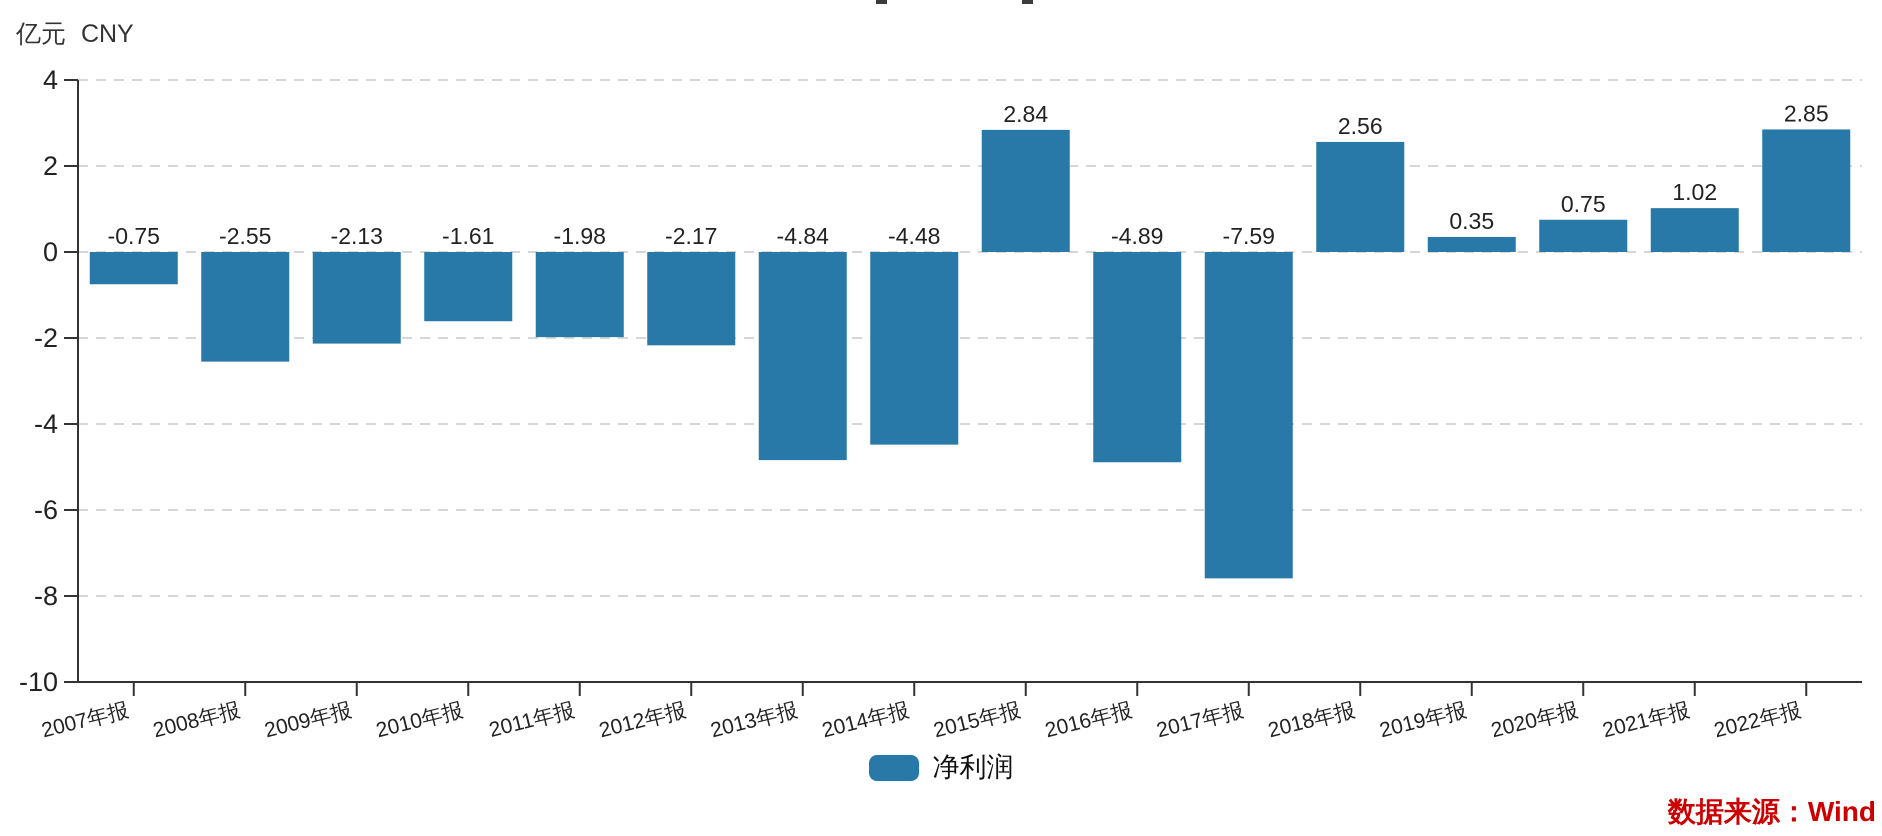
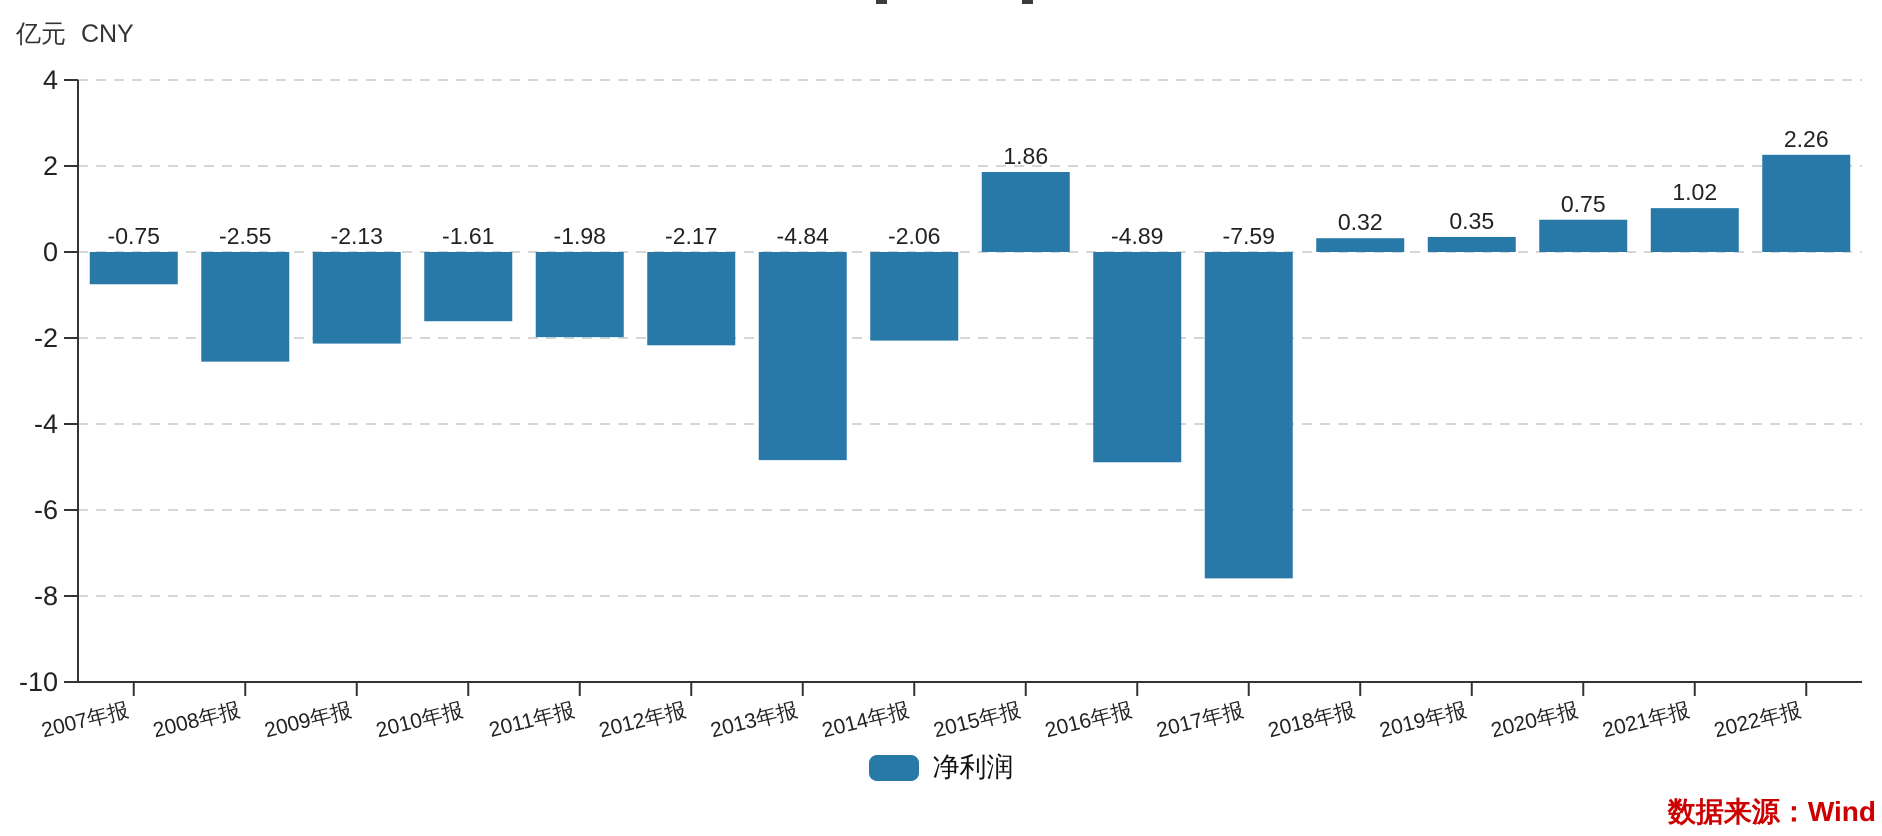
2014年报: -4.48 -> -2.06
2015年报: 2.84 -> 1.86
2018年报: 2.56 -> 0.32
2022年报: 2.85 -> 2.26
